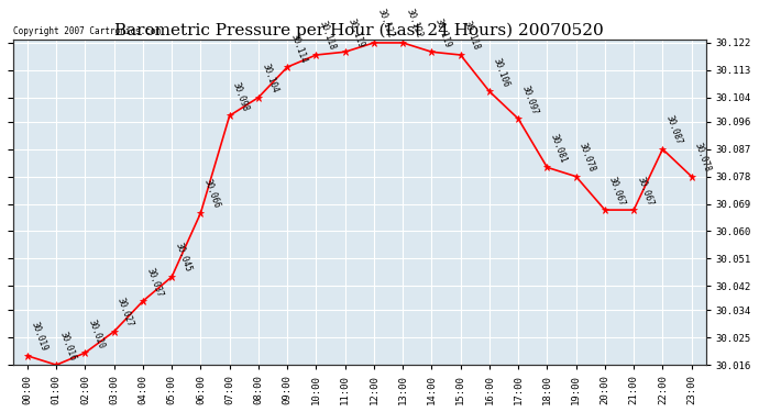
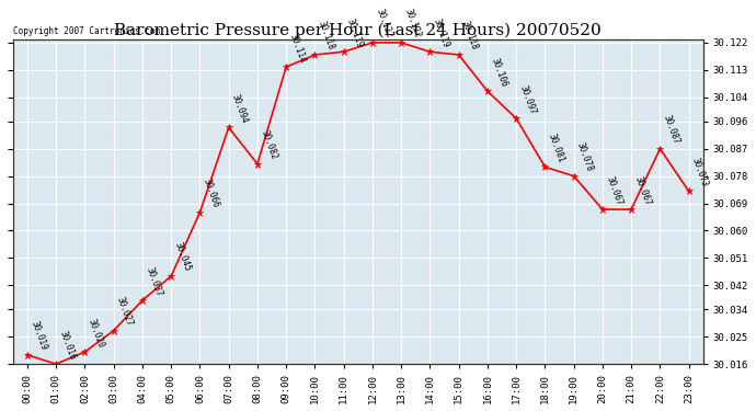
07:00: 30.098 -> 30.094
08:00: 30.104 -> 30.082
23:00: 30.078 -> 30.073
